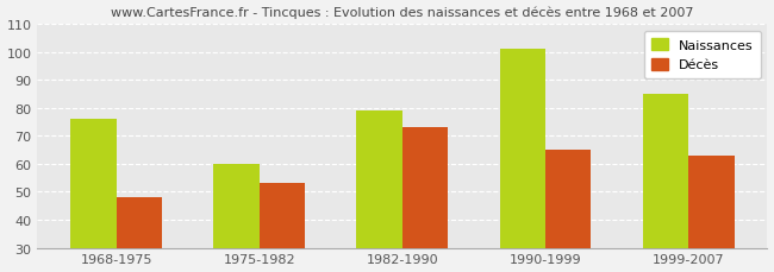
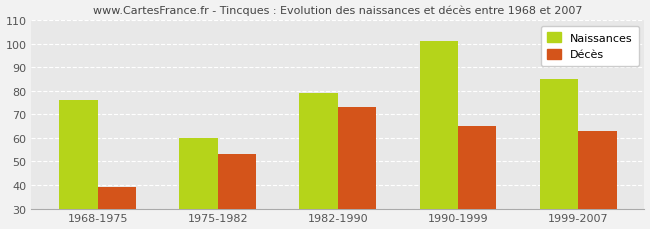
Décès/1968-1975: 48 -> 39
